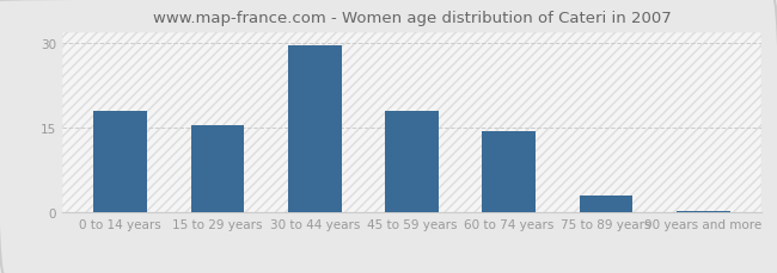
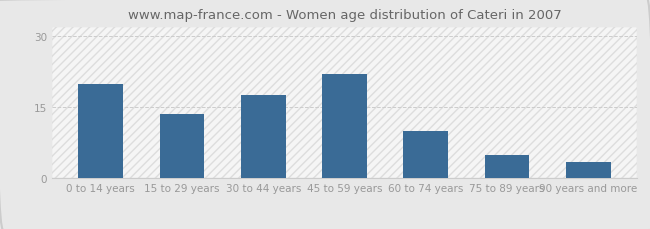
0 to 14 years: 18.0 -> 20.0
15 to 29 years: 15.5 -> 13.5
30 to 44 years: 29.5 -> 17.5
45 to 59 years: 18.0 -> 22.0
60 to 74 years: 14.5 -> 10.0
75 to 89 years: 3.0 -> 5.0
90 years and more: 0.3 -> 3.5
